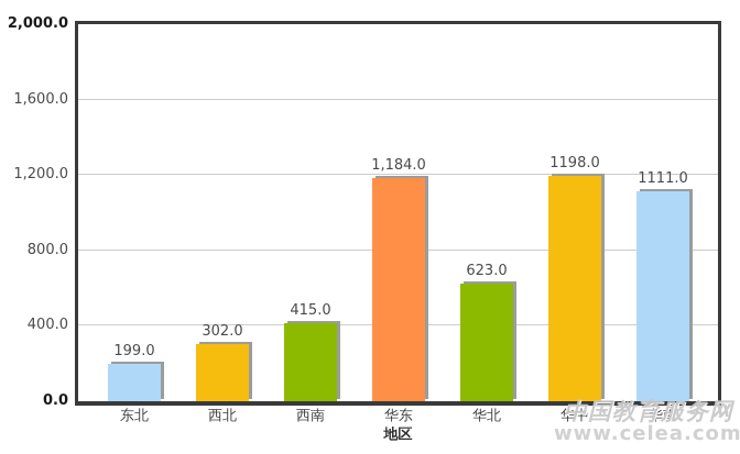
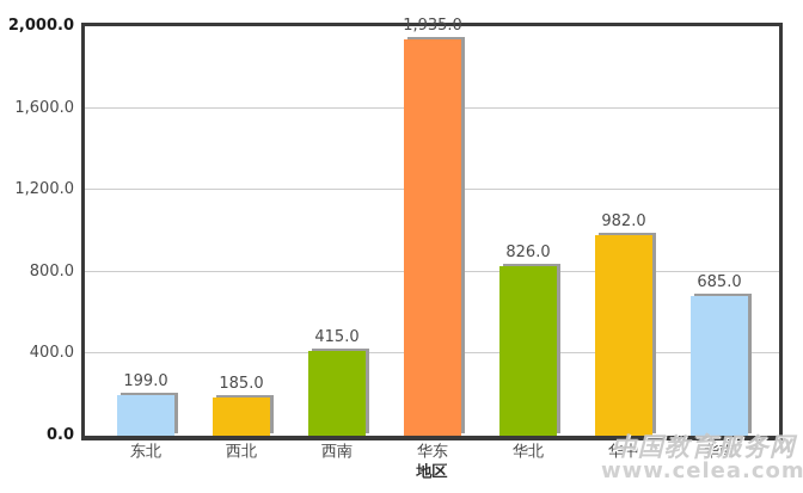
西北: 302.0 -> 185.0
华东: 1,184.0 -> 1,935.0
华北: 623.0 -> 826.0
华中: 1198.0 -> 982.0
华南: 1111.0 -> 685.0
